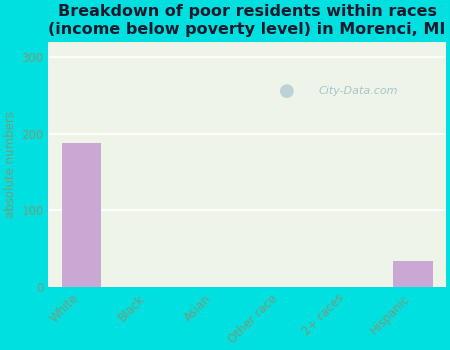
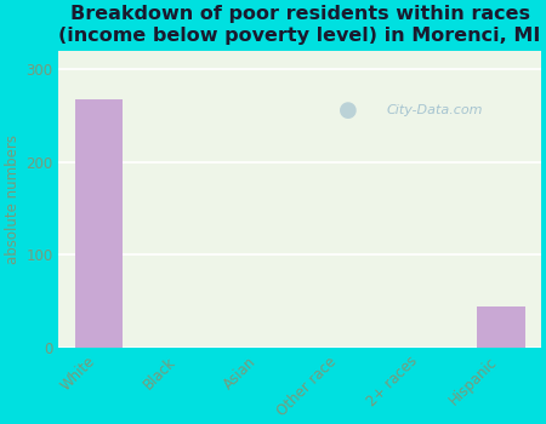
White: 188 -> 268
Hispanic: 34 -> 45
